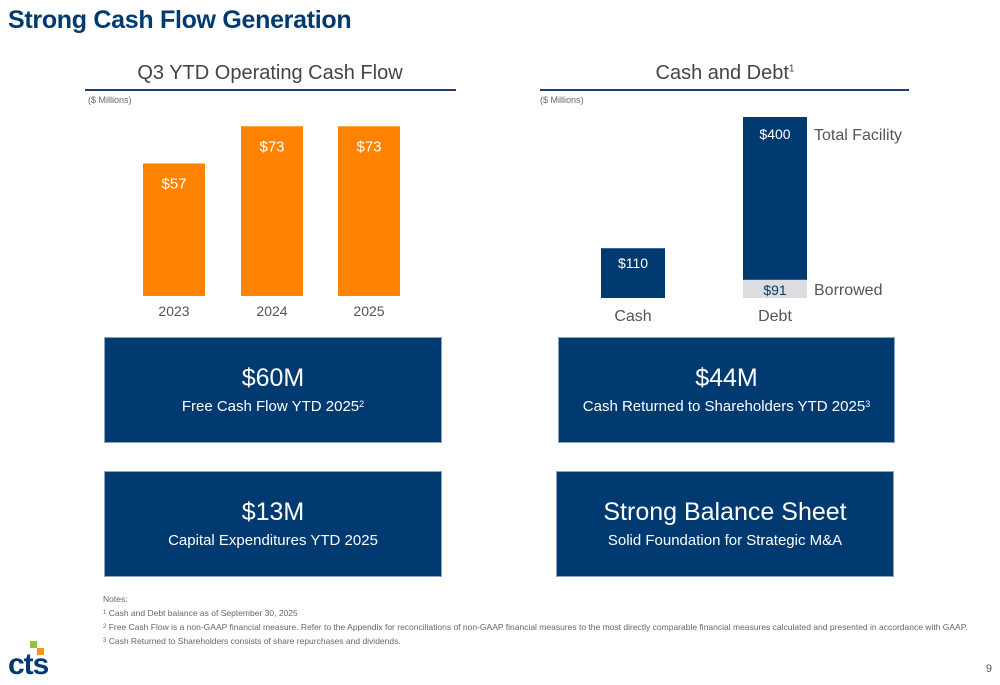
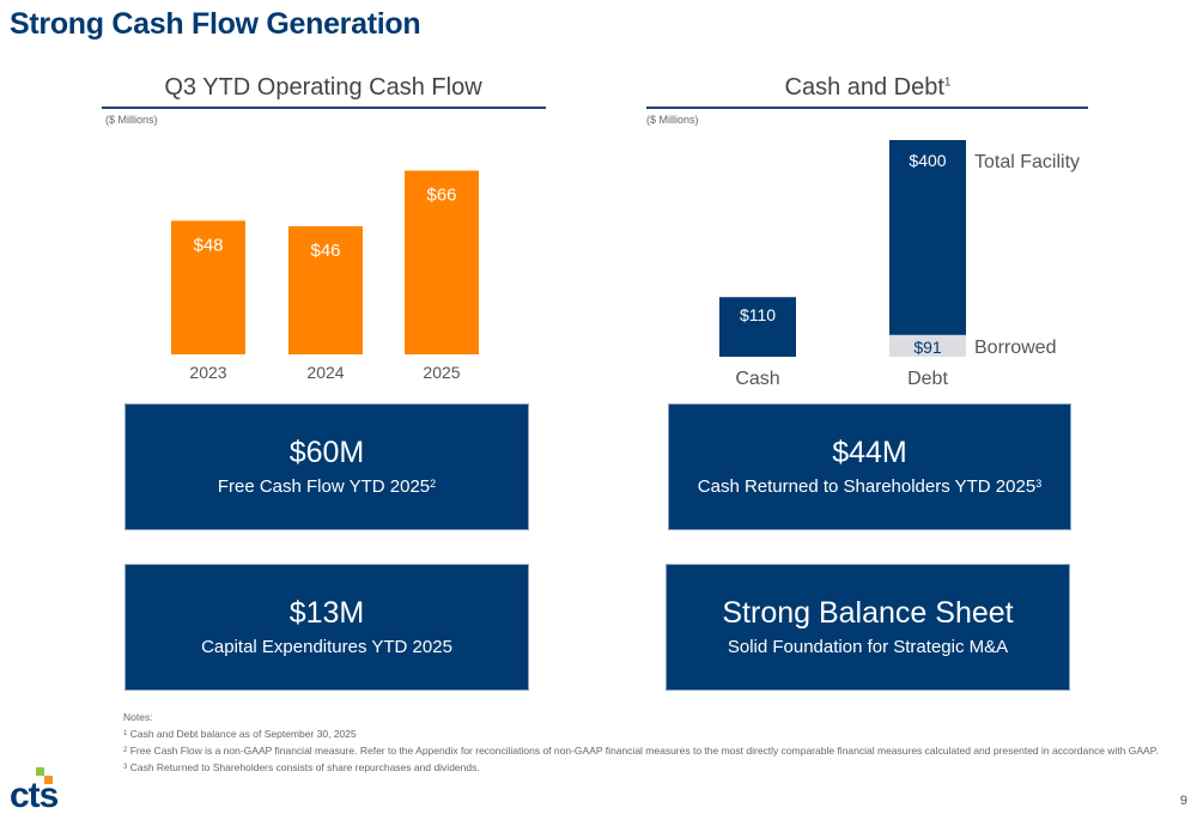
Q3 YTD Operating Cash Flow/2023: $57 -> $48
Q3 YTD Operating Cash Flow/2024: $73 -> $46
Q3 YTD Operating Cash Flow/2025: $73 -> $66
